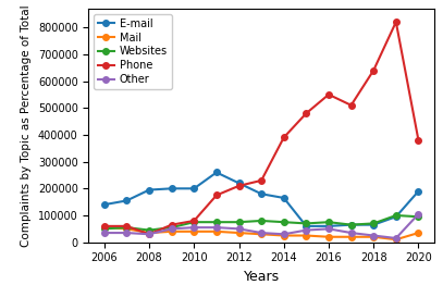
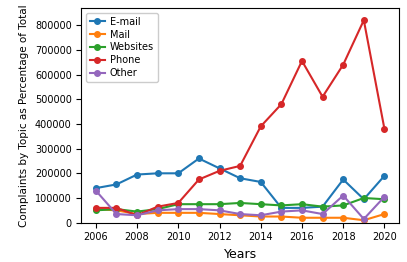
Other/2006: 35000 -> 130000
Phone/2016: 550000 -> 655000
E-mail/2018: 65000 -> 175000
Other/2018: 25000 -> 110000
